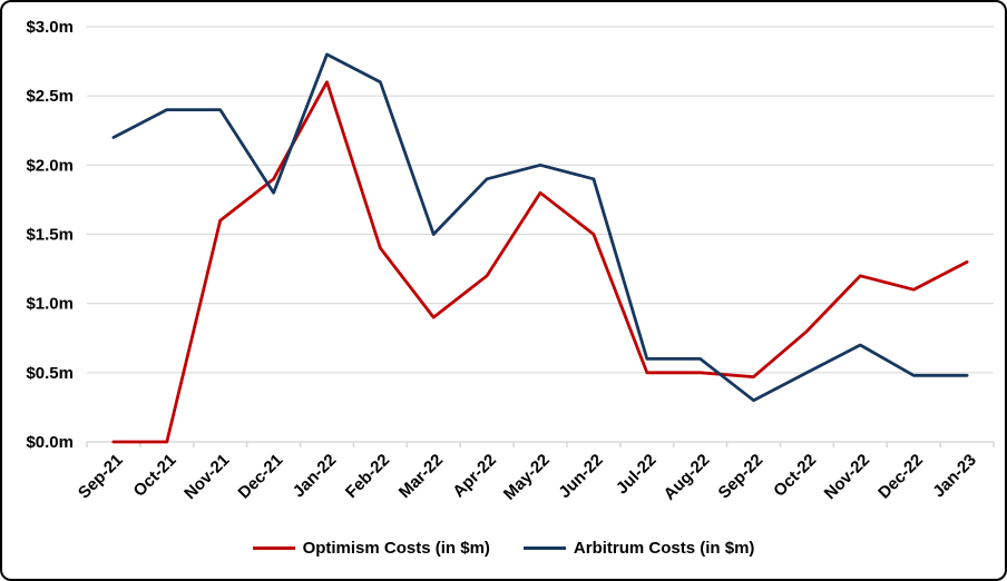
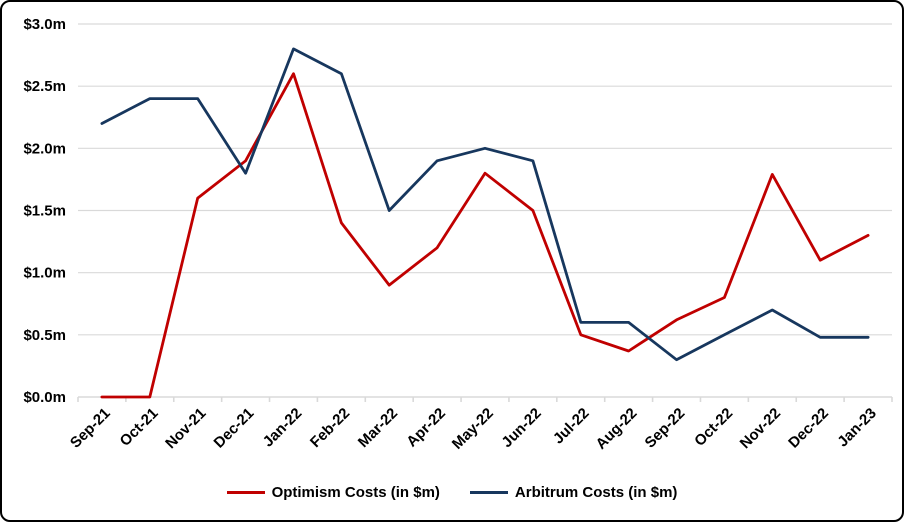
Optimism Costs (in $m)/Aug-22: $0.50m -> $0.37m
Optimism Costs (in $m)/Sep-22: $0.47m -> $0.62m
Optimism Costs (in $m)/Nov-22: $1.20m -> $1.79m
